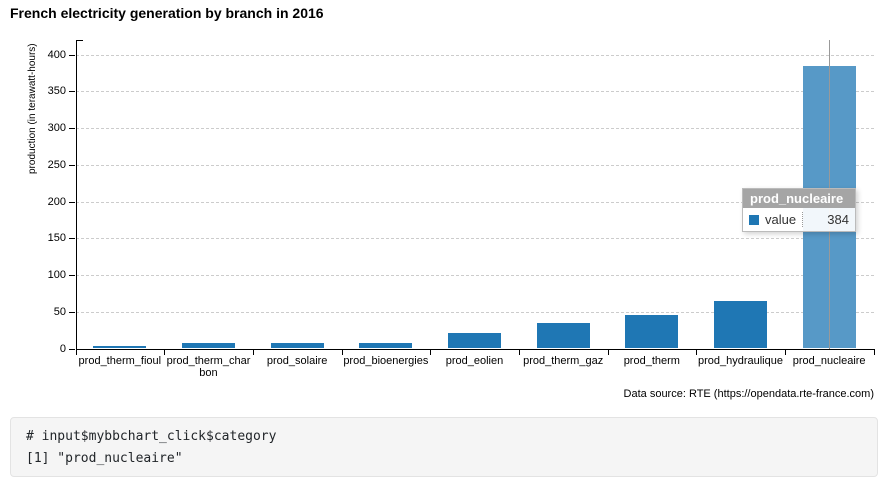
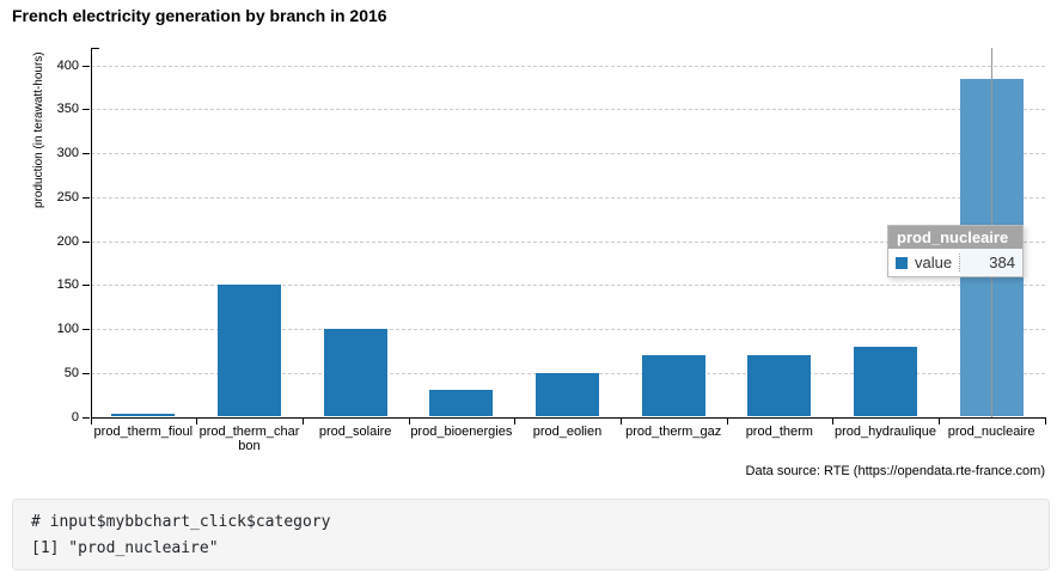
prod_therm_charbon: 10 -> 150
prod_solaire: 10 -> 100
prod_bioenergies: 10 -> 30
prod_eolien: 20 -> 50
prod_therm_gaz: 40 -> 70
prod_therm: 50 -> 70
prod_hydraulique: 60 -> 80
